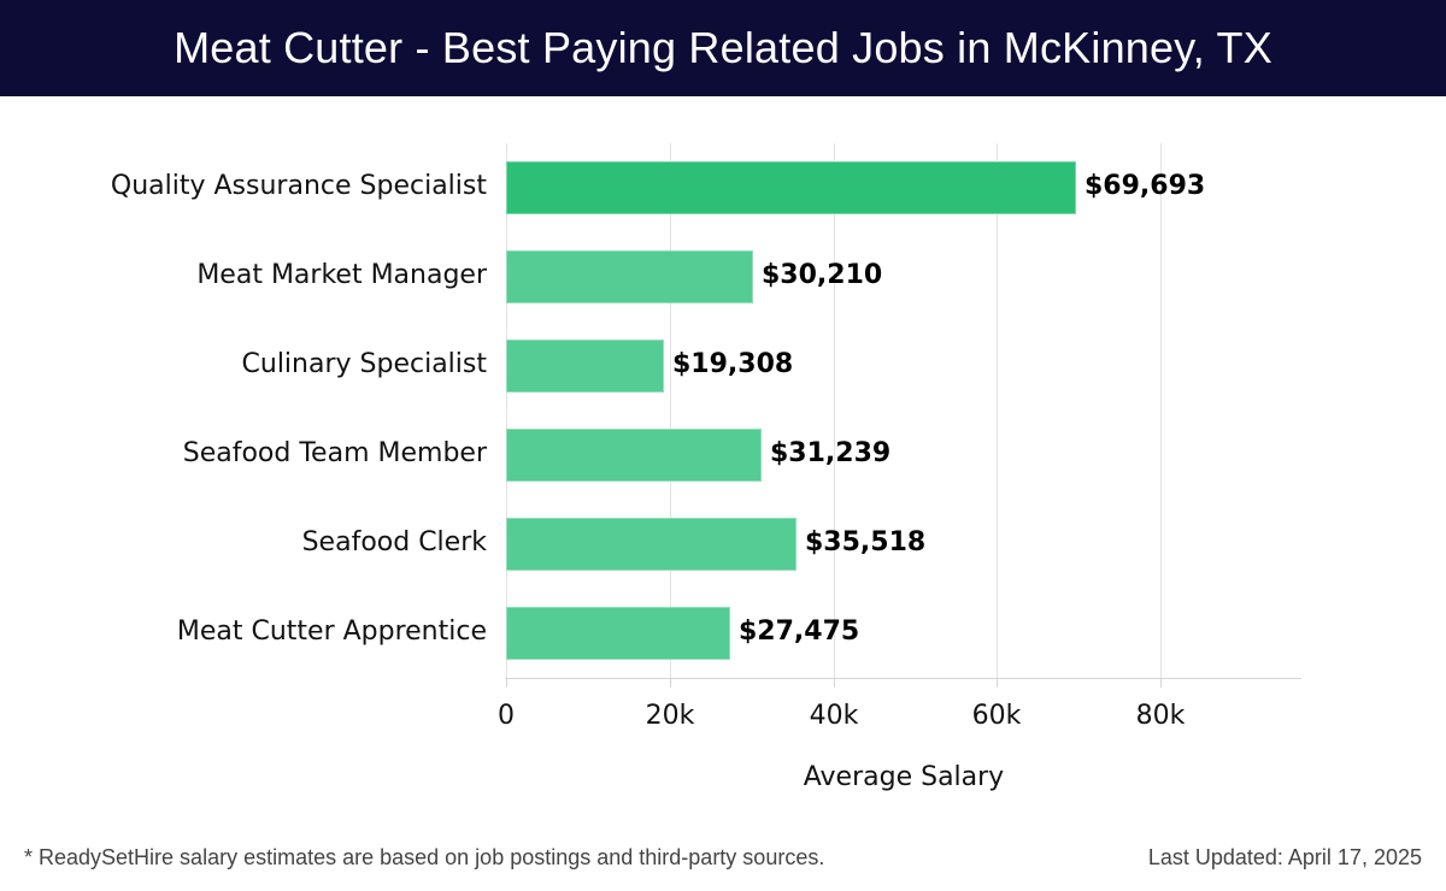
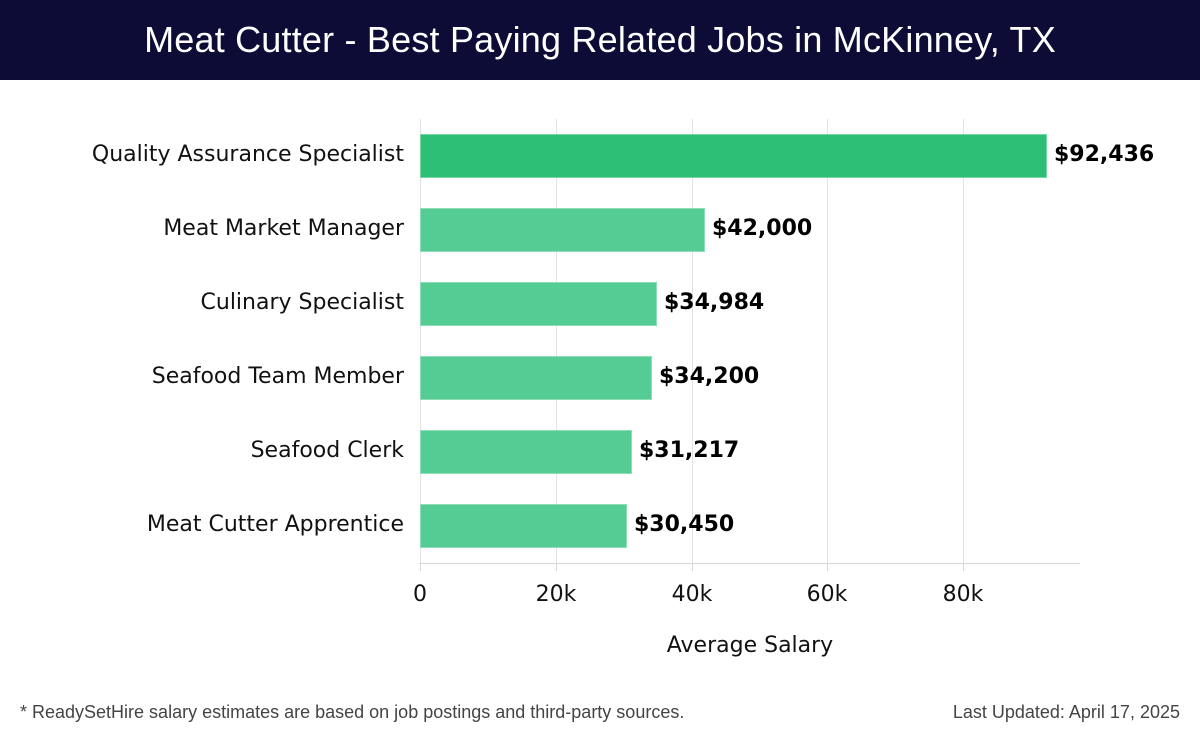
Quality Assurance Specialist: $69,693 -> $92,436
Meat Market Manager: $30,210 -> $42,000
Culinary Specialist: $19,308 -> $34,984
Seafood Team Member: $31,239 -> $34,200
Seafood Clerk: $35,518 -> $31,217
Meat Cutter Apprentice: $27,475 -> $30,450
